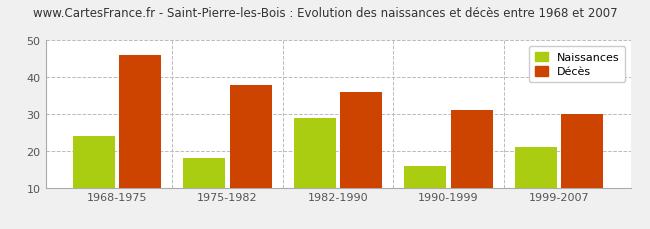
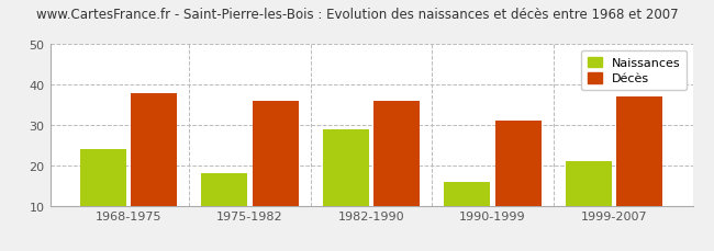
Décès/1968-1975: 46 -> 38
Décès/1975-1982: 38 -> 36
Décès/1999-2007: 30 -> 37
